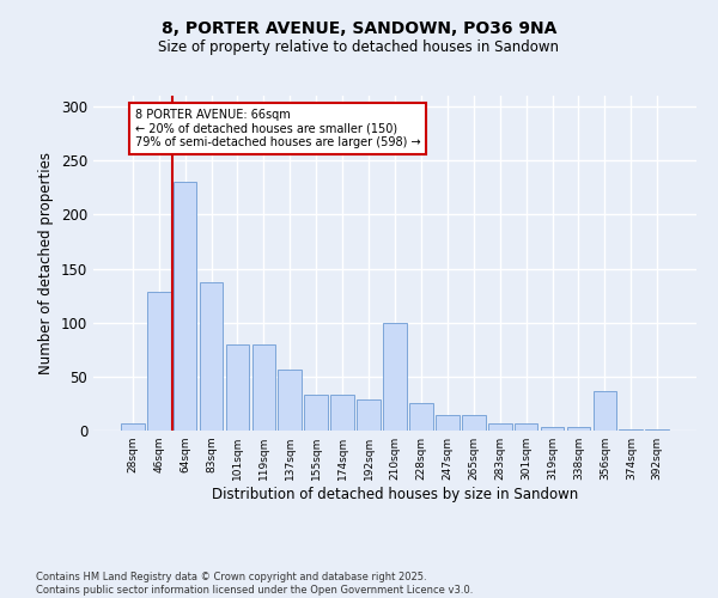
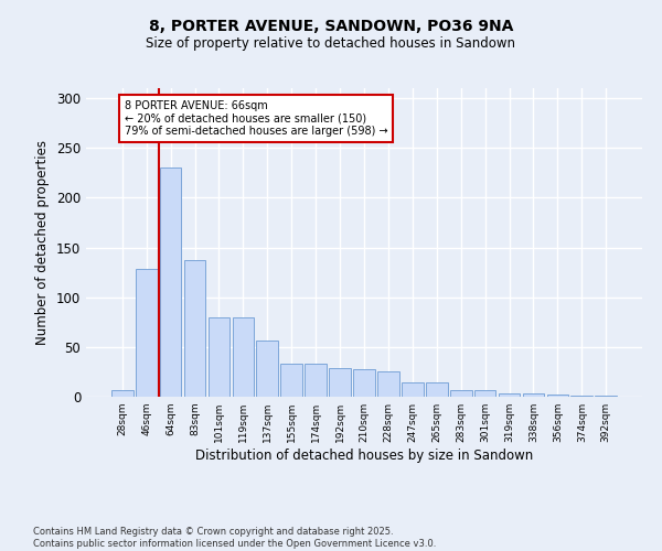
210sqm: 100 -> 28
356sqm: 36 -> 2
